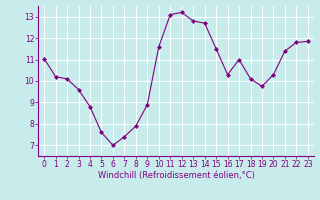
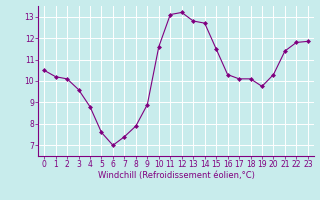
0: 11.05 -> 10.50
17: 11.00 -> 10.10
